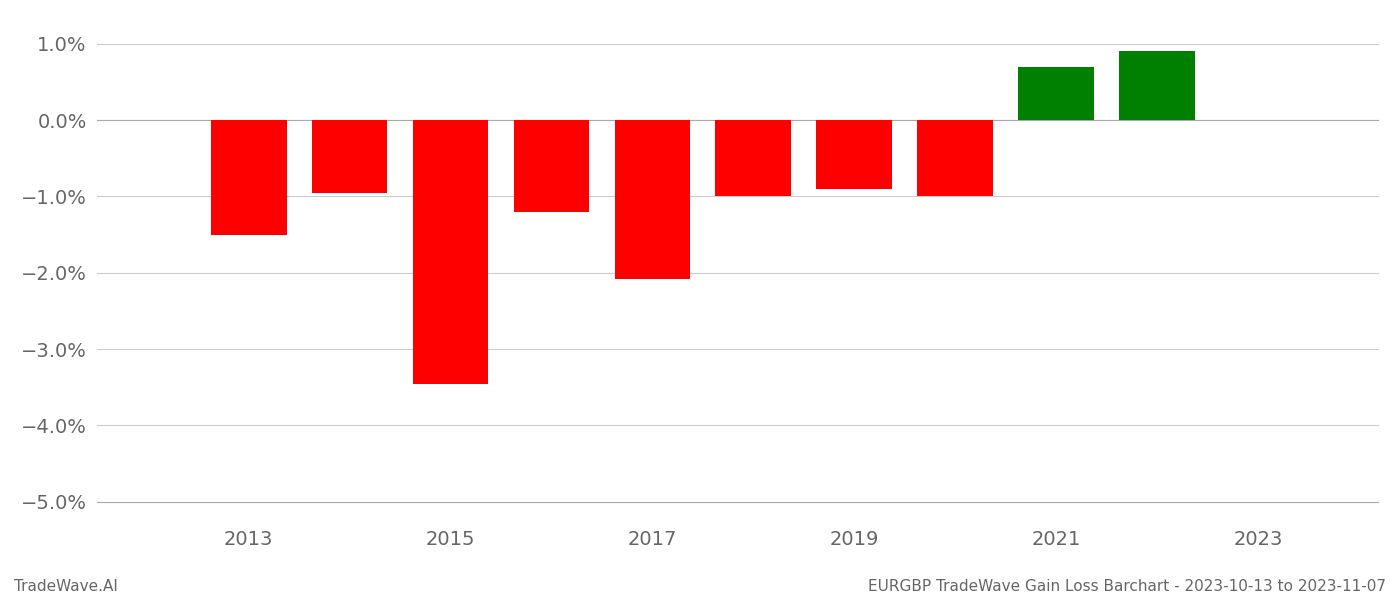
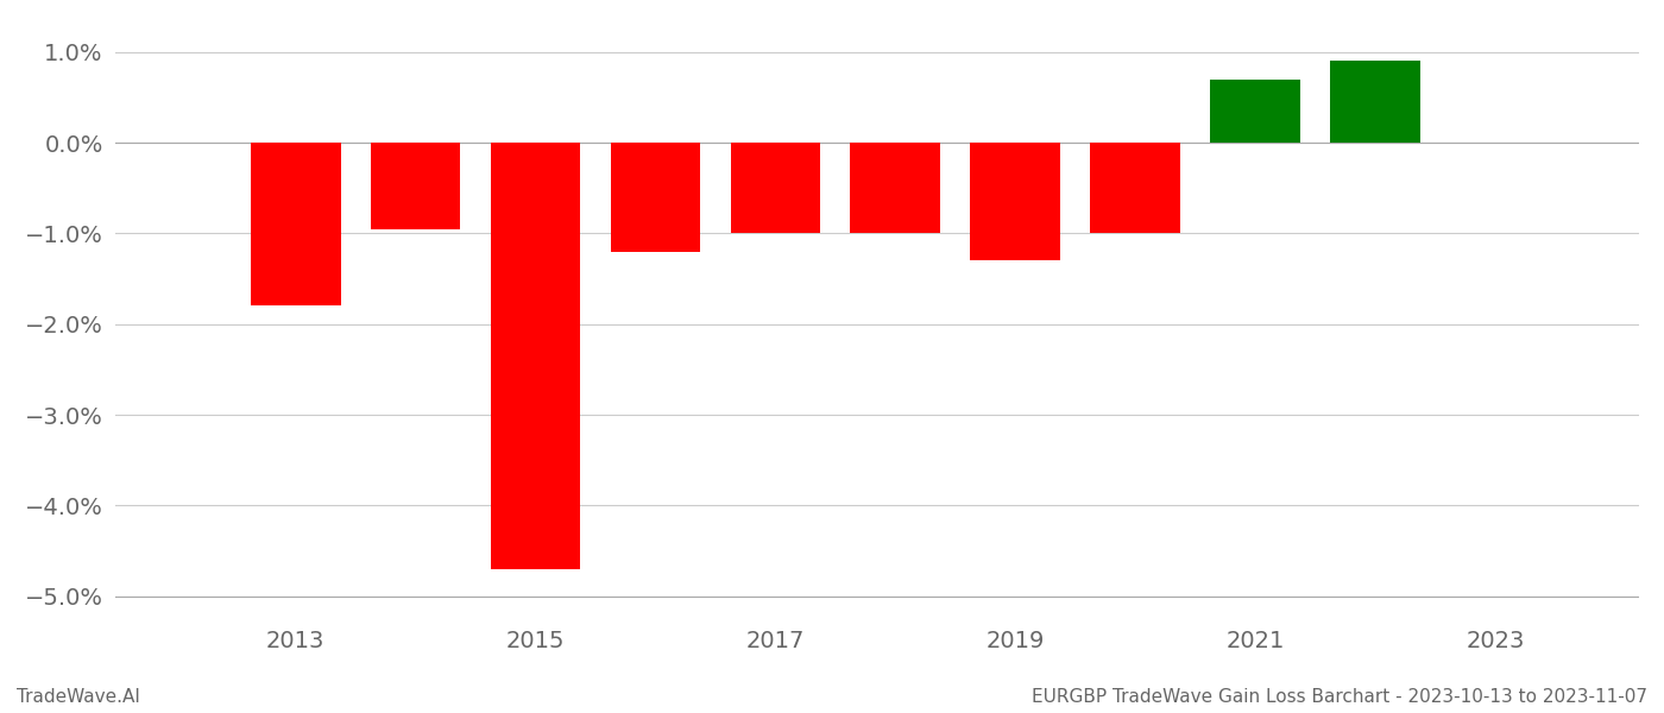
2013: -1.50% -> -1.80%
2015: -3.46% -> -4.70%
2017: -2.08% -> -1.00%
2019: -0.90% -> -1.30%
